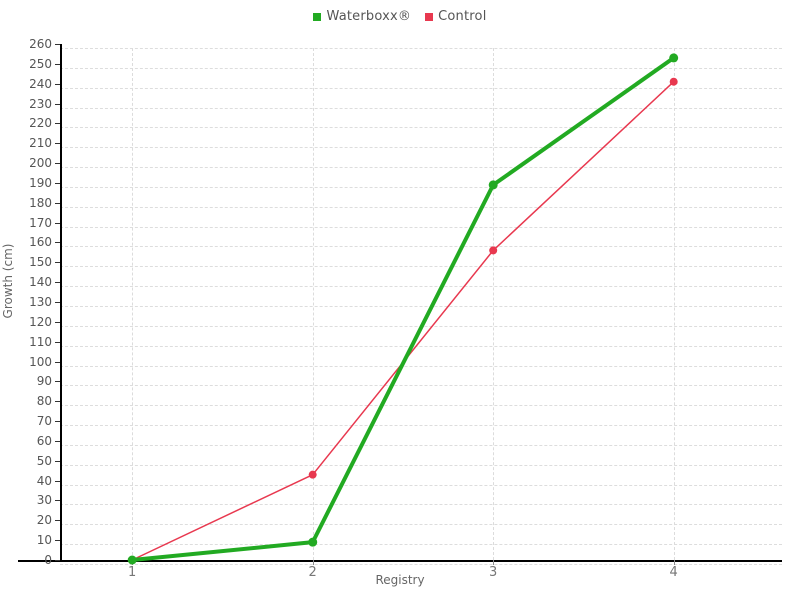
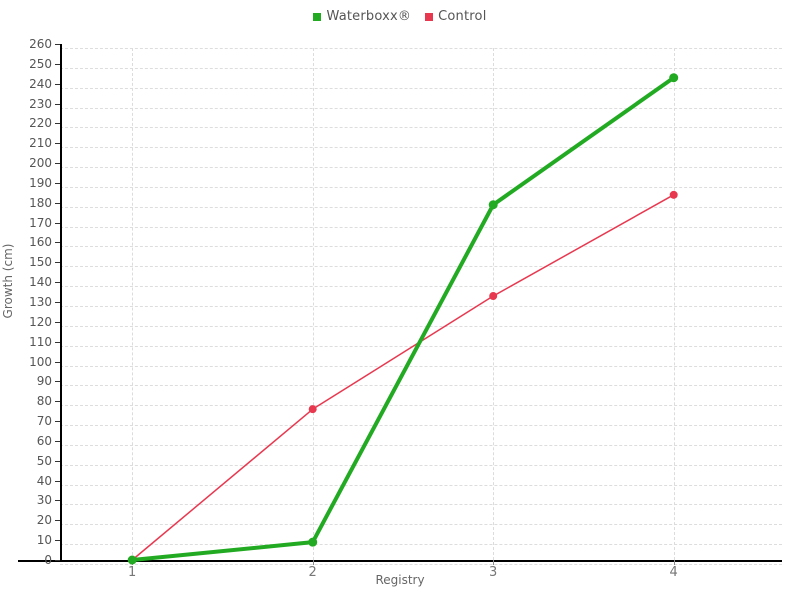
Control/2: 43 -> 76
Waterboxx®/3: 189 -> 179
Control/3: 156 -> 133
Waterboxx®/4: 253 -> 243
Control/4: 241 -> 184
